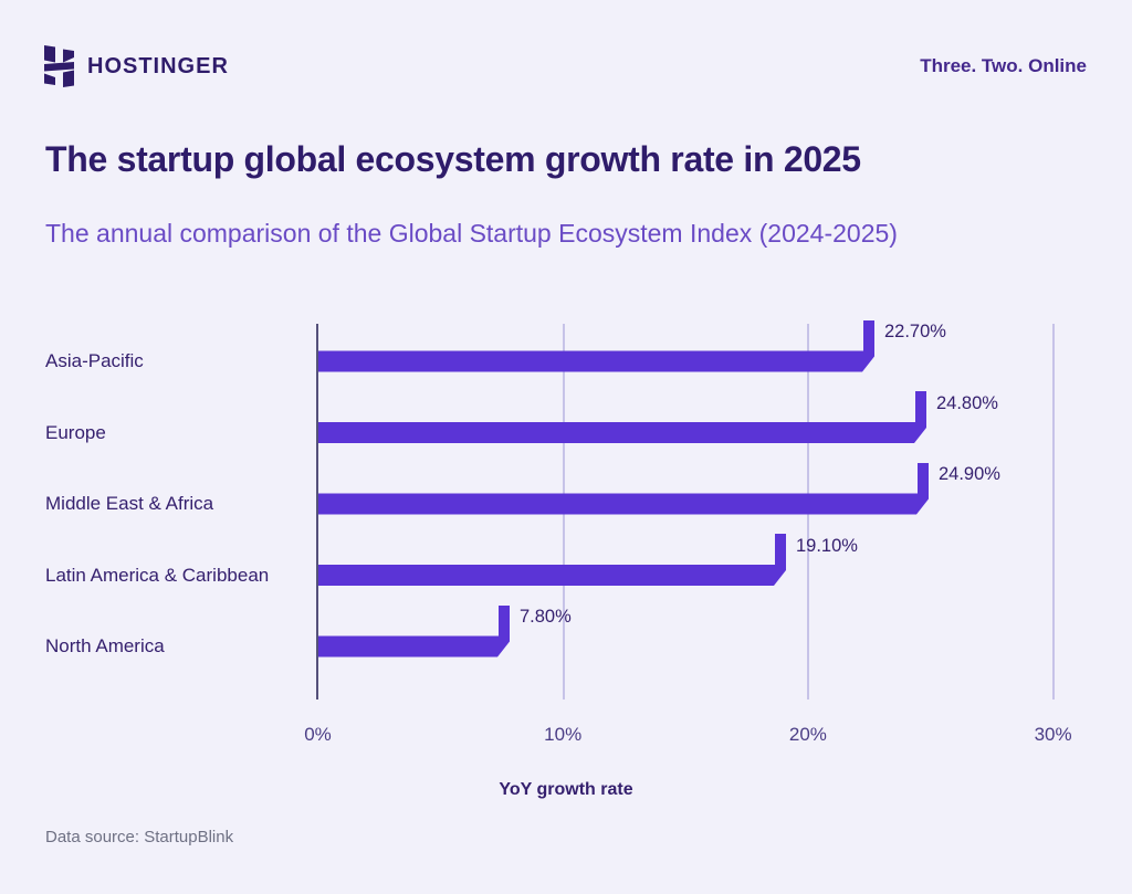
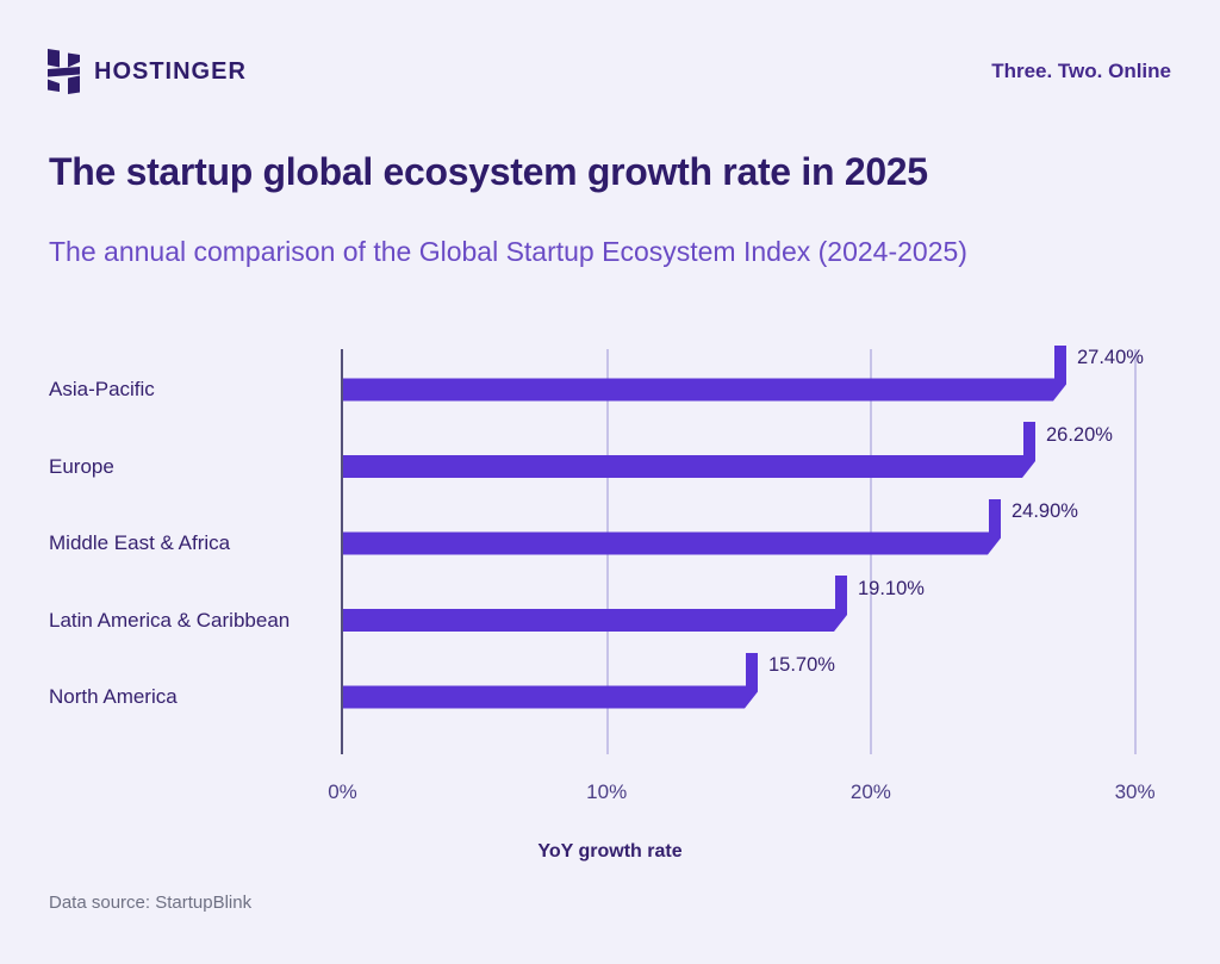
Asia-Pacific: 22.70% -> 27.40%
Europe: 24.80% -> 26.20%
North America: 7.80% -> 15.70%
